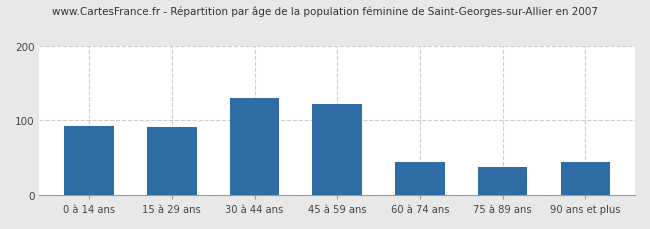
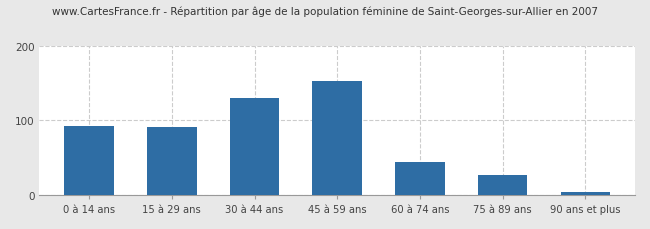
45 à 59 ans: 122 -> 152
75 à 89 ans: 38 -> 27
90 ans et plus: 44 -> 4
